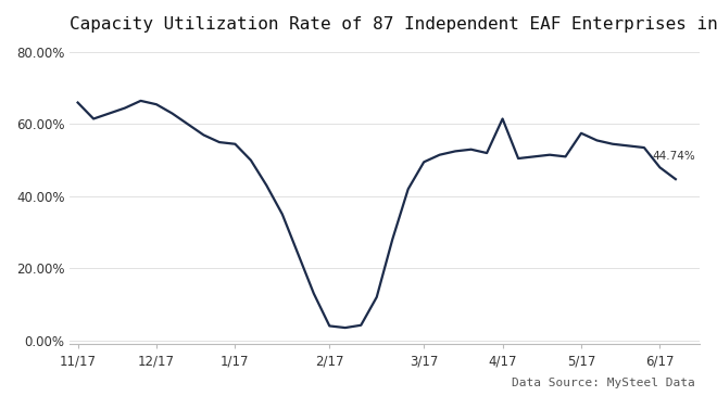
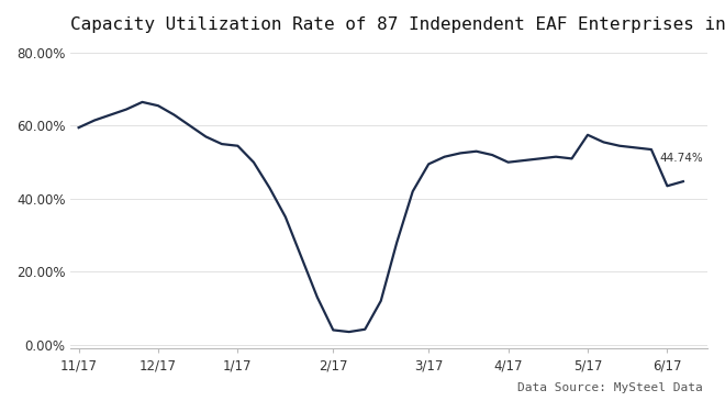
11/17: 66.0% -> 59.5%
4/17: 61.5% -> 50.0%
6/17: 48.0% -> 43.5%
